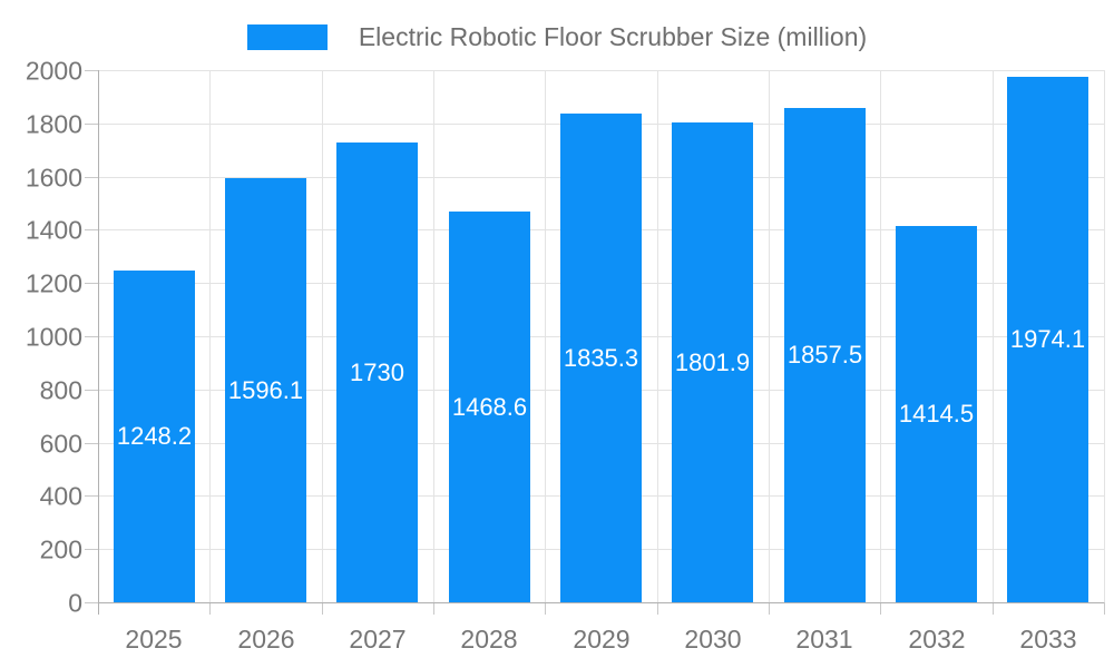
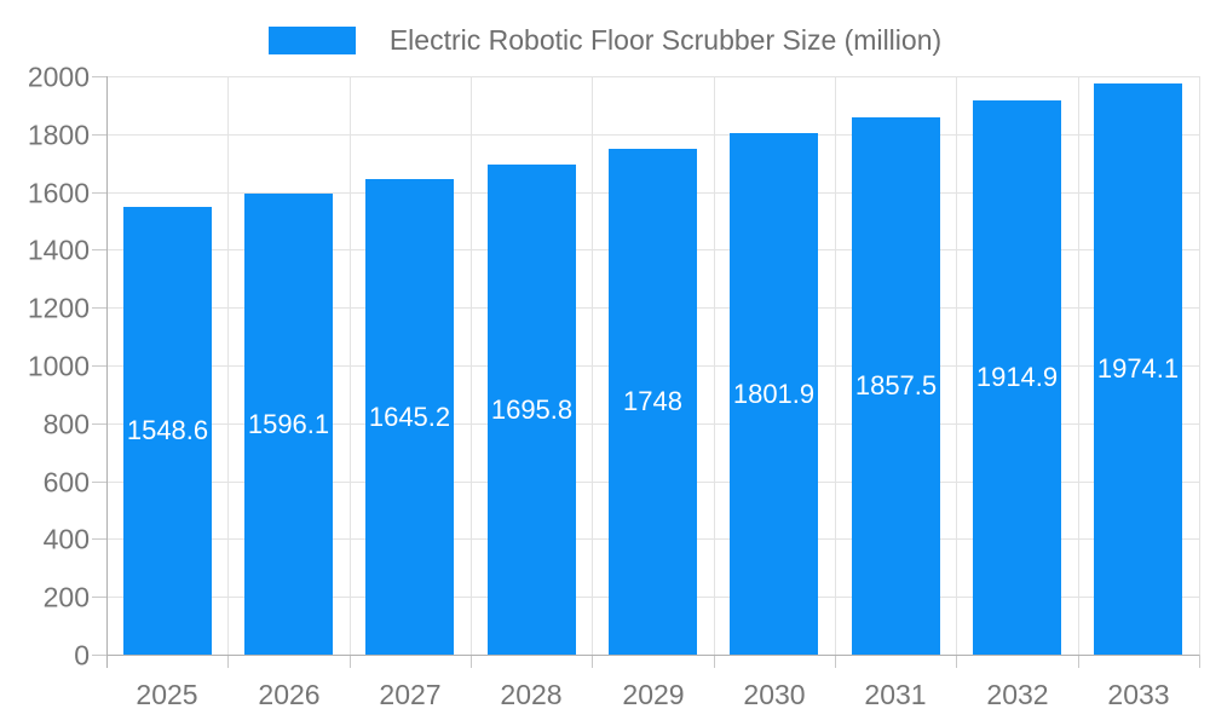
2025: 1248.2 -> 1548.6
2027: 1730 -> 1645.2
2028: 1468.6 -> 1695.8
2029: 1835.3 -> 1748
2032: 1414.5 -> 1914.9
